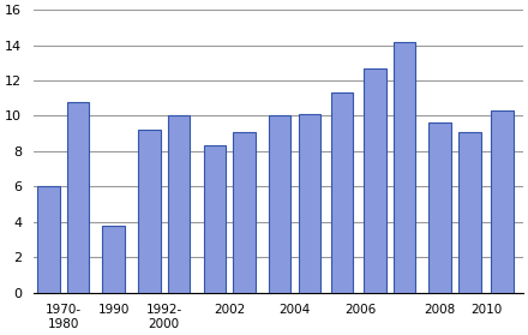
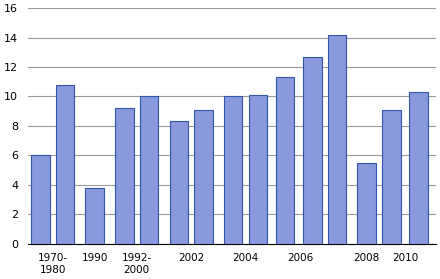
2008: 9.6 -> 5.5
